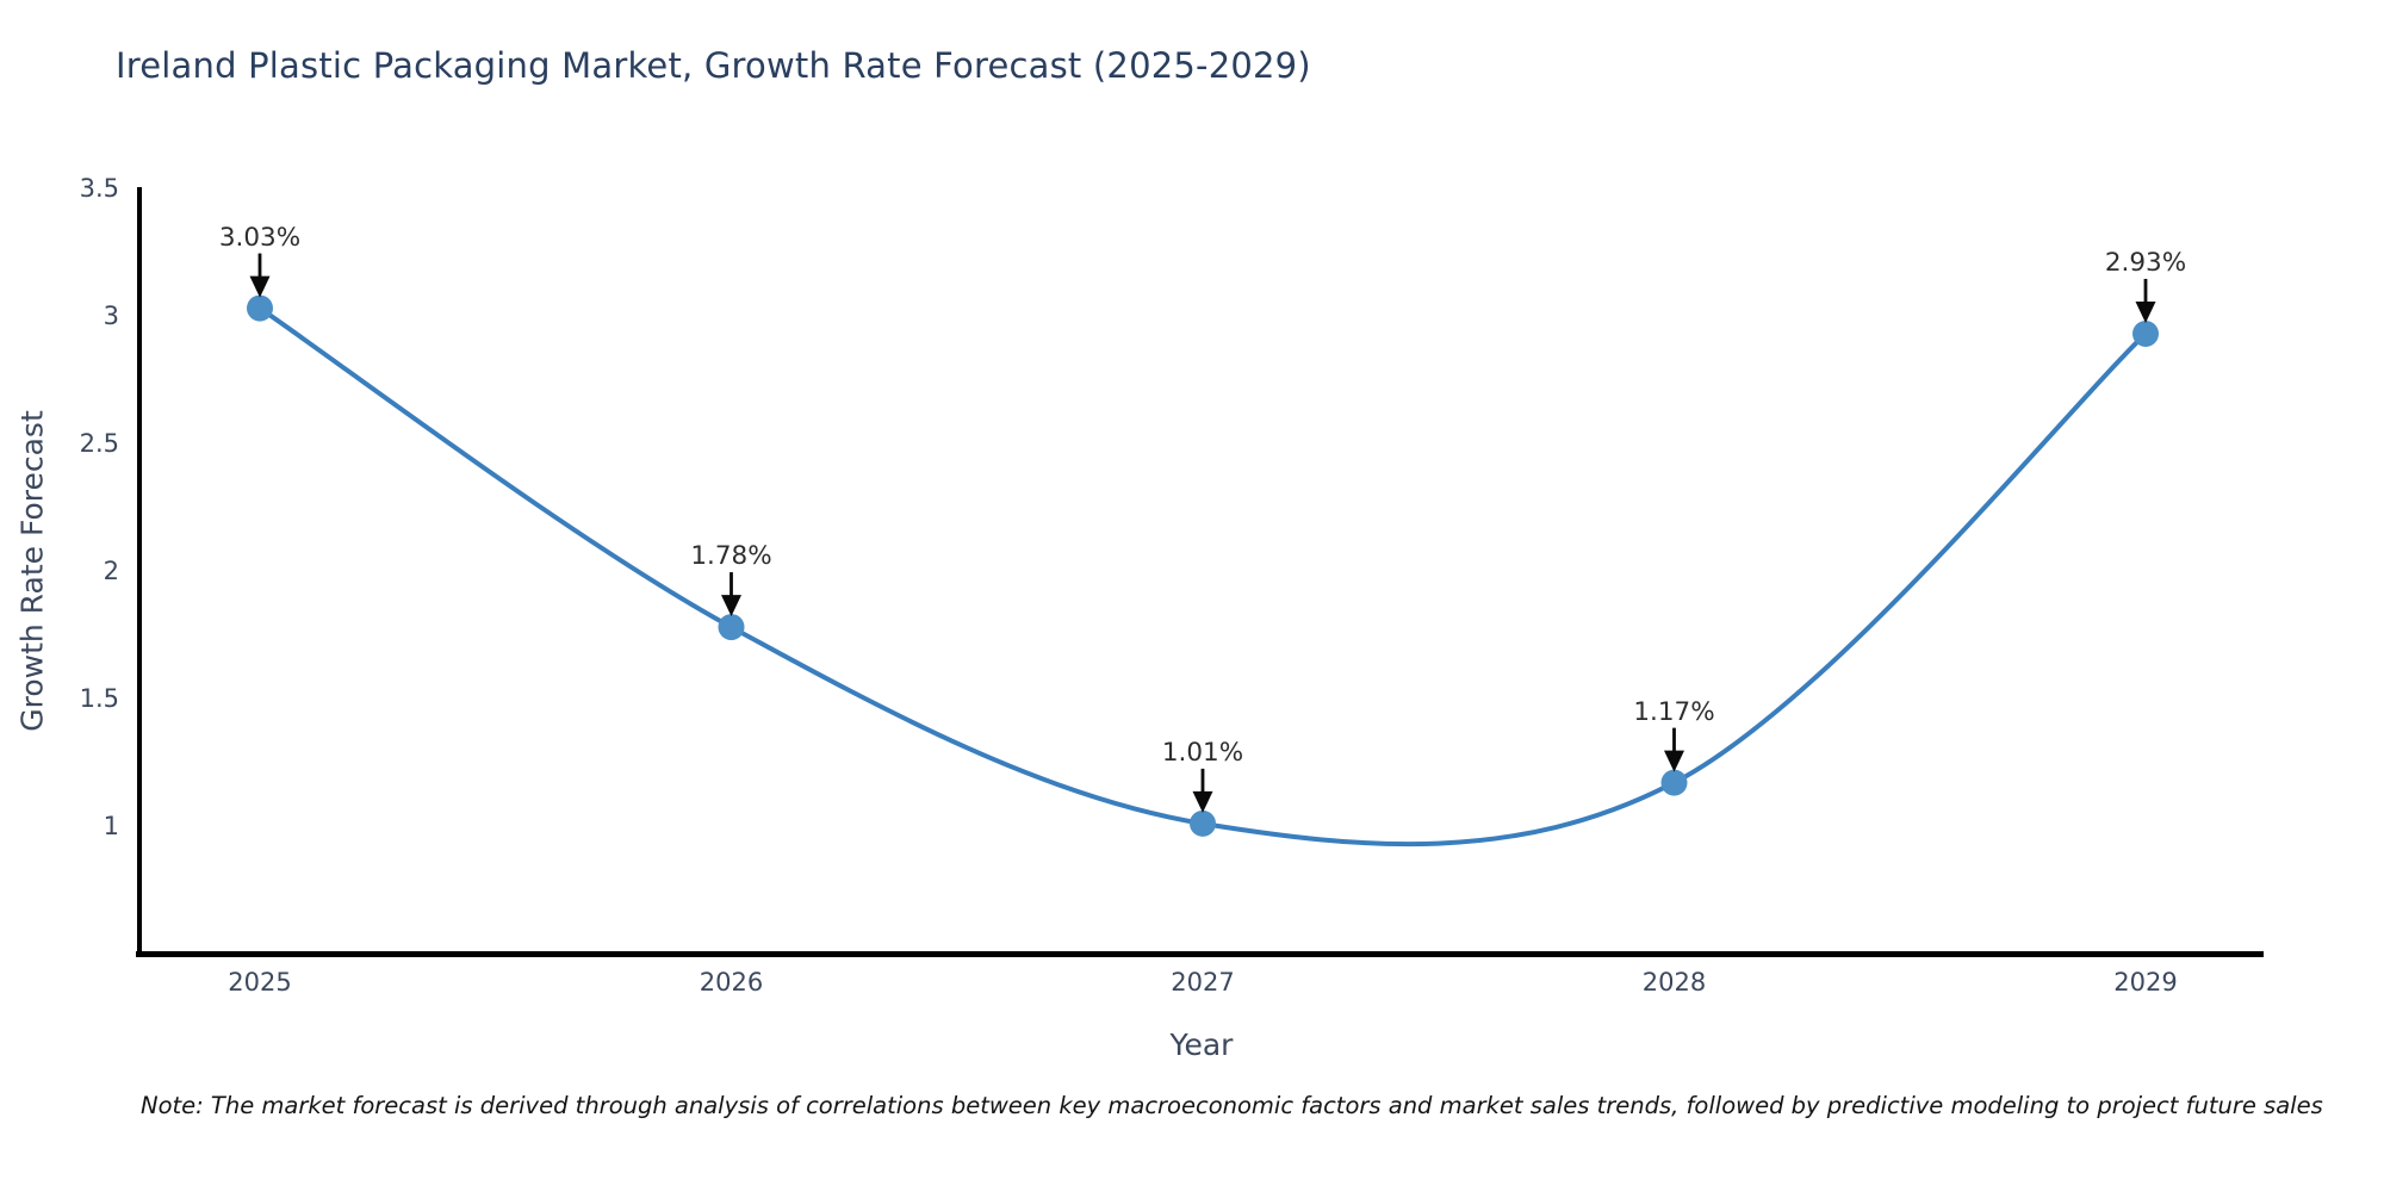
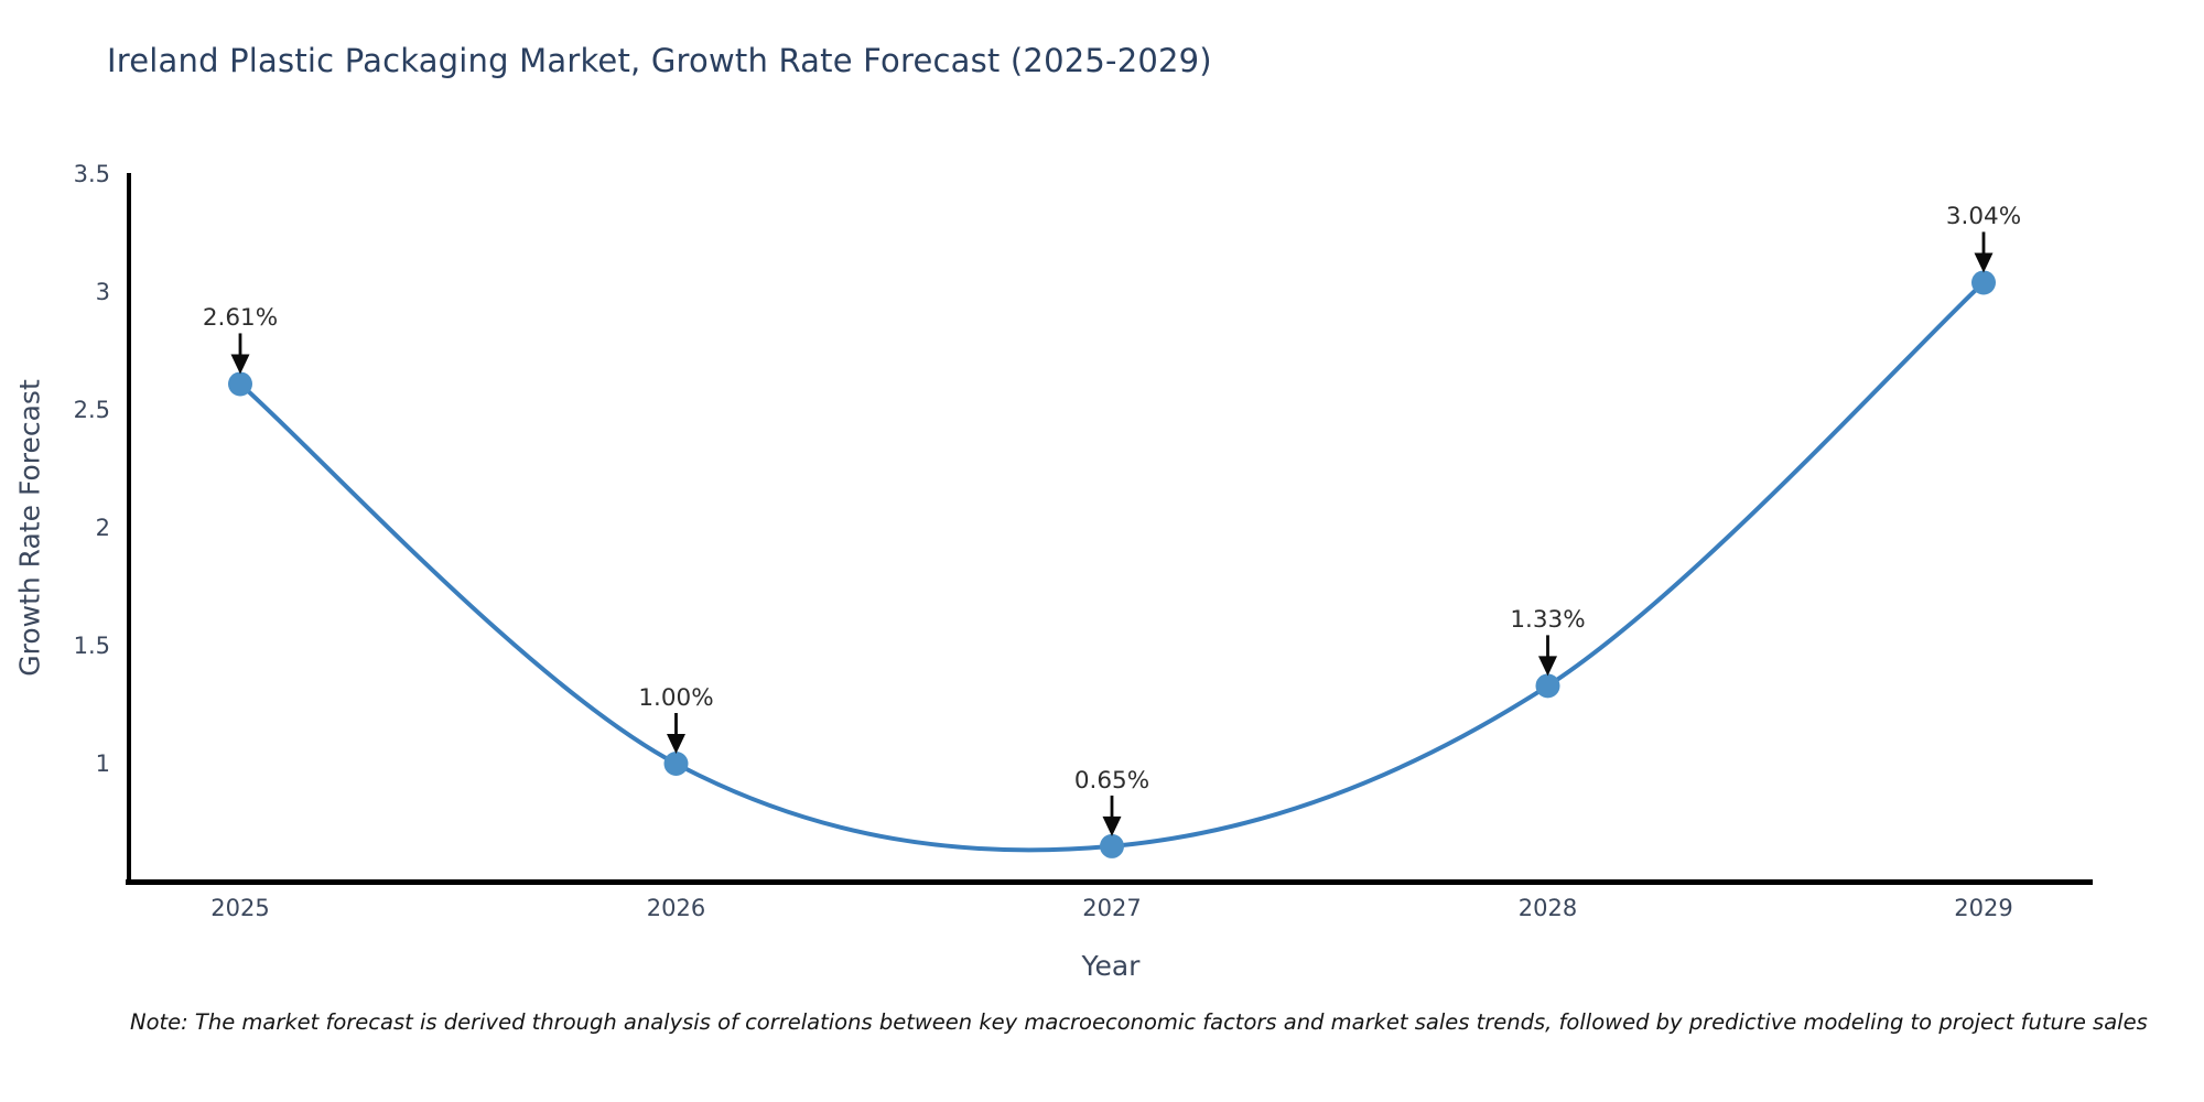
2025: 3.03% -> 2.61%
2026: 1.78% -> 1.00%
2027: 1.01% -> 0.65%
2028: 1.17% -> 1.33%
2029: 2.93% -> 3.04%
